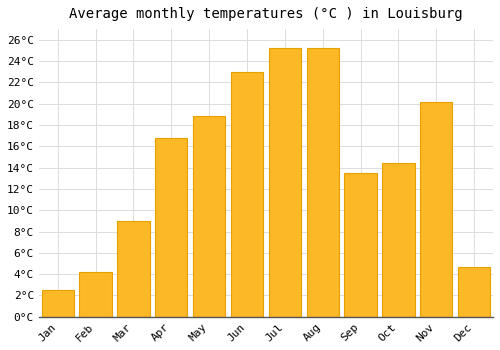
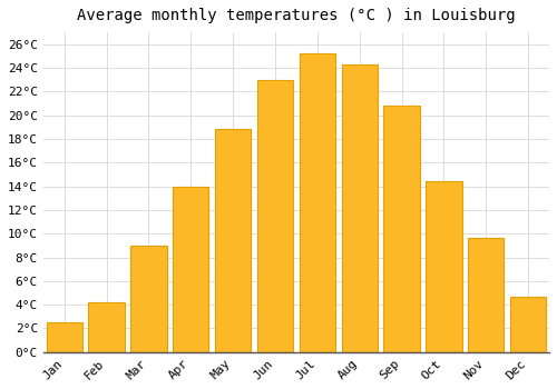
Apr: 16.8°C -> 14.0°C
Aug: 25.2°C -> 24.3°C
Sep: 13.5°C -> 20.8°C
Nov: 20.2°C -> 9.6°C
